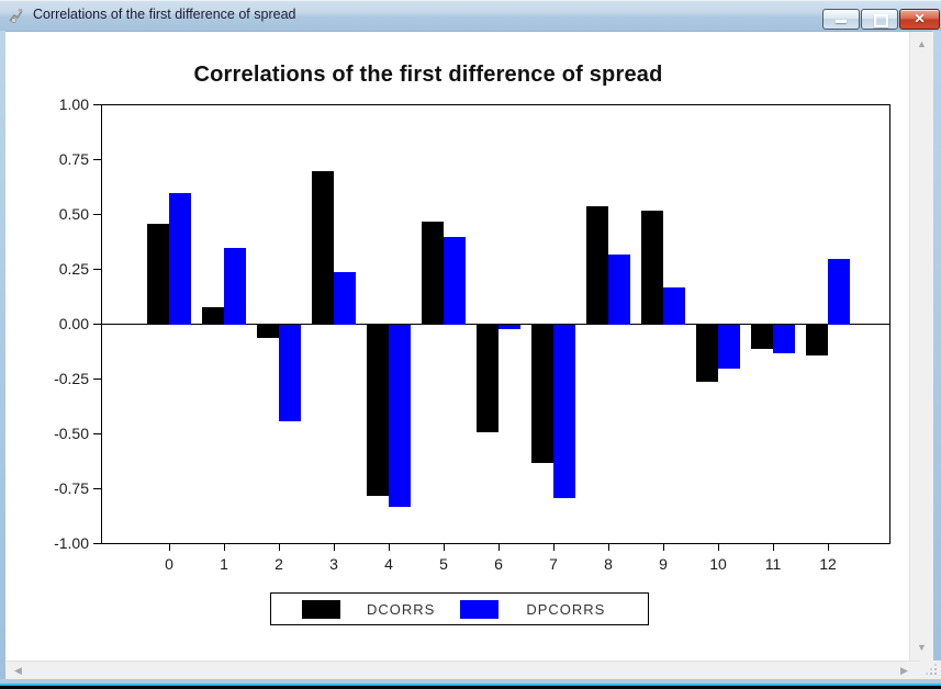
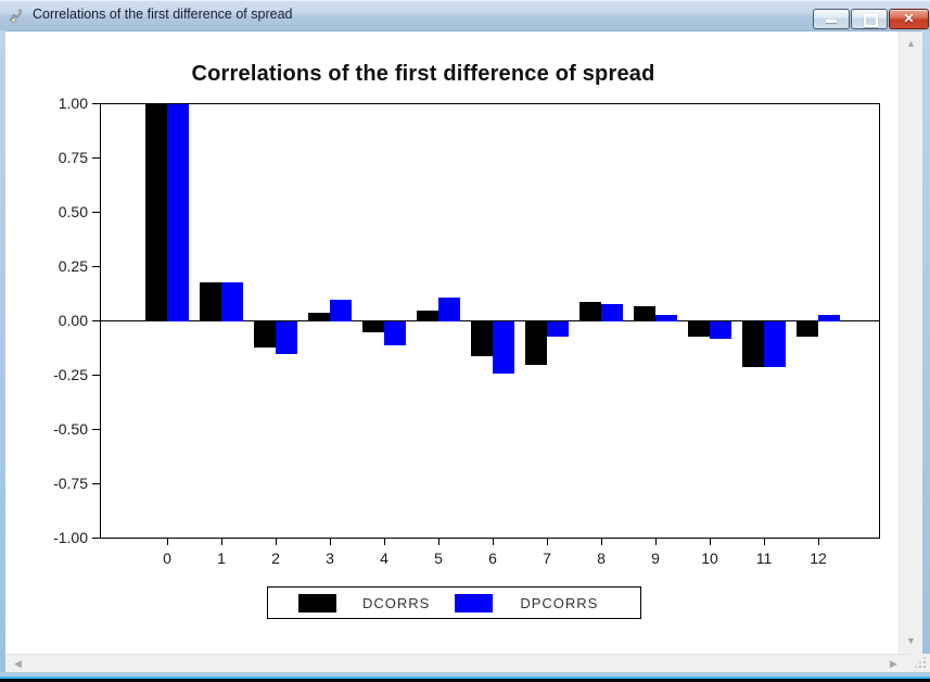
DCORRS/0: 0.46 -> 1.00
DPCORRS/0: 0.60 -> 1.00
DCORRS/1: 0.08 -> 0.18
DPCORRS/1: 0.35 -> 0.18
DCORRS/2: -0.06 -> -0.12
DPCORRS/2: -0.44 -> -0.15
DCORRS/3: 0.70 -> 0.04
DPCORRS/3: 0.24 -> 0.10
DCORRS/4: -0.78 -> -0.05
DPCORRS/4: -0.83 -> -0.11
DCORRS/5: 0.47 -> 0.05
DPCORRS/5: 0.40 -> 0.11
DCORRS/6: -0.49 -> -0.16
DPCORRS/6: -0.02 -> -0.24
DCORRS/7: -0.63 -> -0.20
DPCORRS/7: -0.79 -> -0.07
DCORRS/8: 0.54 -> 0.09
DPCORRS/8: 0.32 -> 0.08
DCORRS/9: 0.52 -> 0.07
DPCORRS/9: 0.17 -> 0.03
DCORRS/10: -0.26 -> -0.07
DPCORRS/10: -0.20 -> -0.08
DCORRS/11: -0.11 -> -0.21
DPCORRS/11: -0.13 -> -0.21
DCORRS/12: -0.14 -> -0.07
DPCORRS/12: 0.30 -> 0.03
